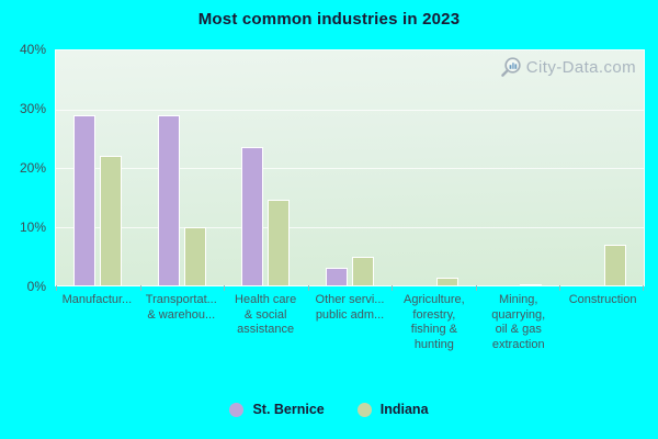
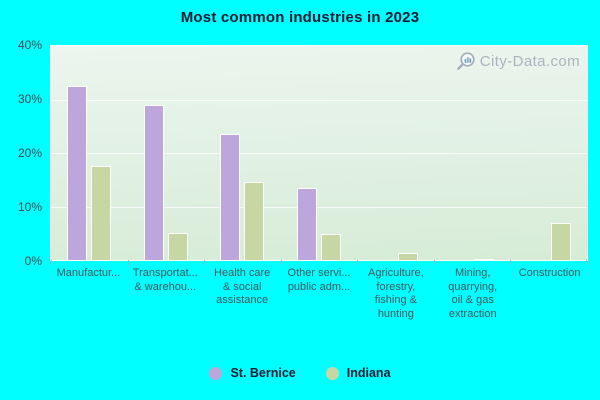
St. Bernice/Manufactur...: 29% -> 32%
Indiana/Manufactur...: 22% -> 18%
Indiana/Transportat... & warehou...: 10% -> 5%
St. Bernice/Other servi... public adm...: 3% -> 13%
